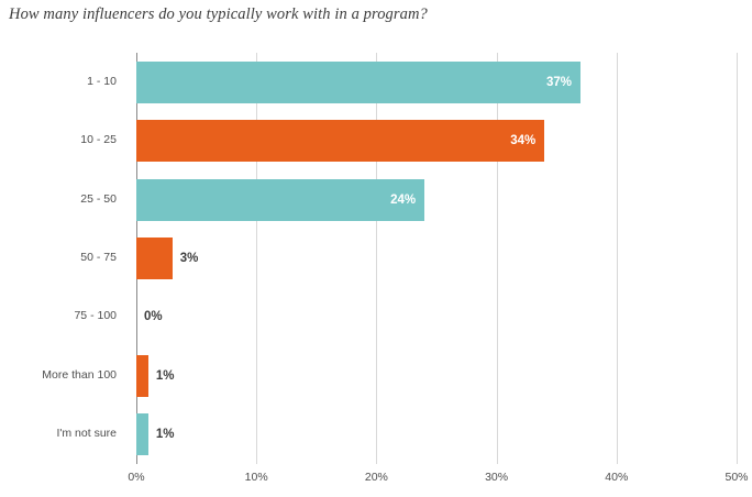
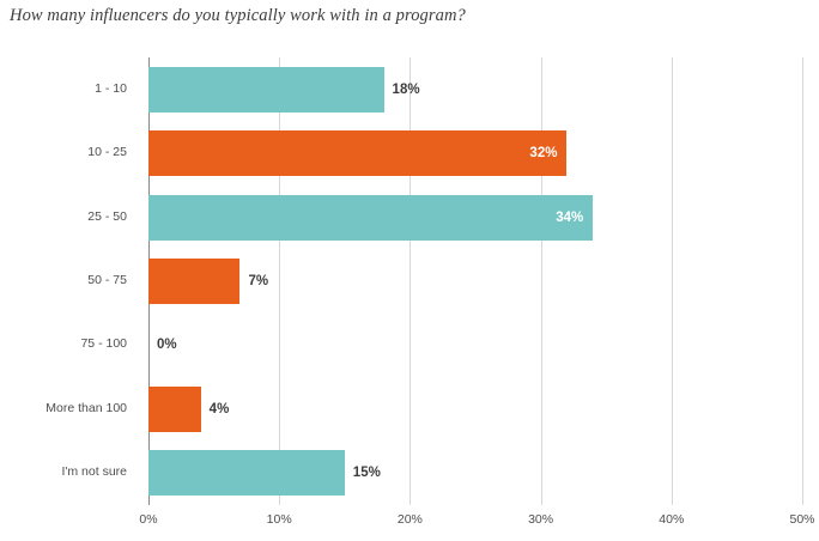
1 - 10: 37% -> 18%
10 - 25: 34% -> 32%
25 - 50: 24% -> 34%
50 - 75: 3% -> 7%
More than 100: 1% -> 4%
I'm not sure: 1% -> 15%
